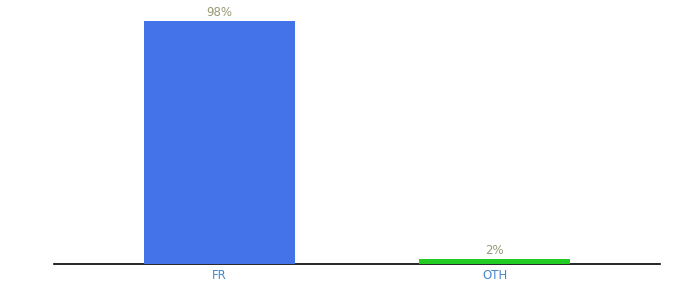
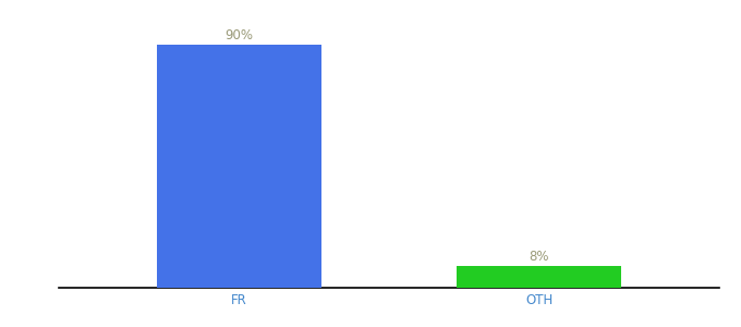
FR: 98% -> 90%
OTH: 2% -> 8%
